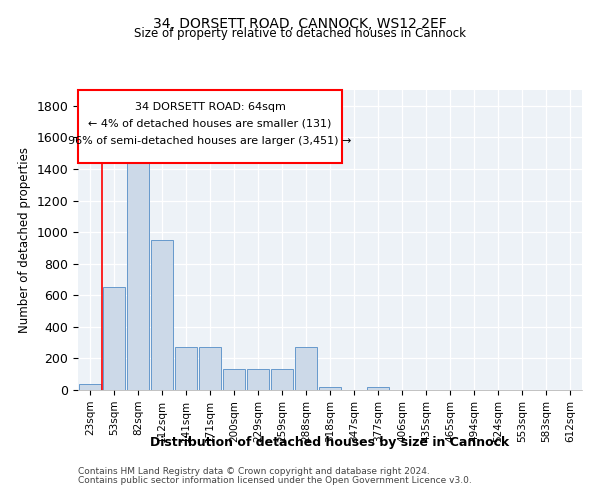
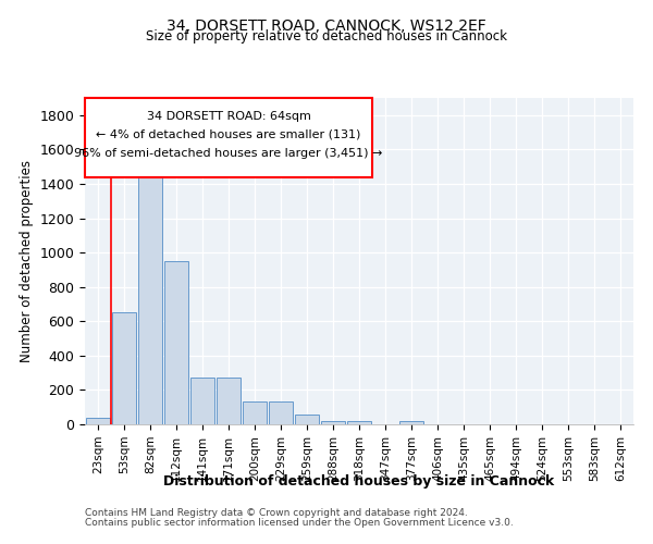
259sqm: 130 -> 60
288sqm: 270 -> 20
